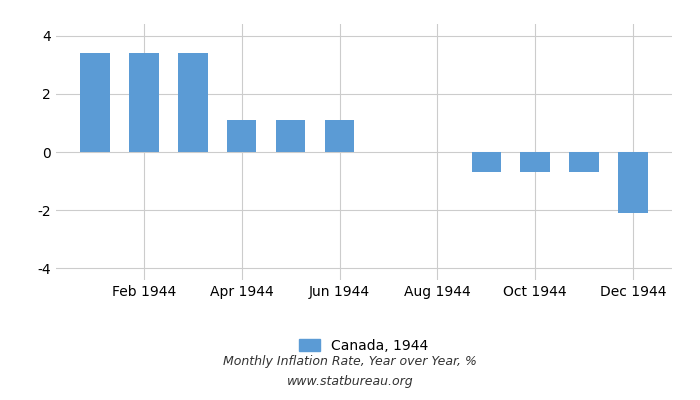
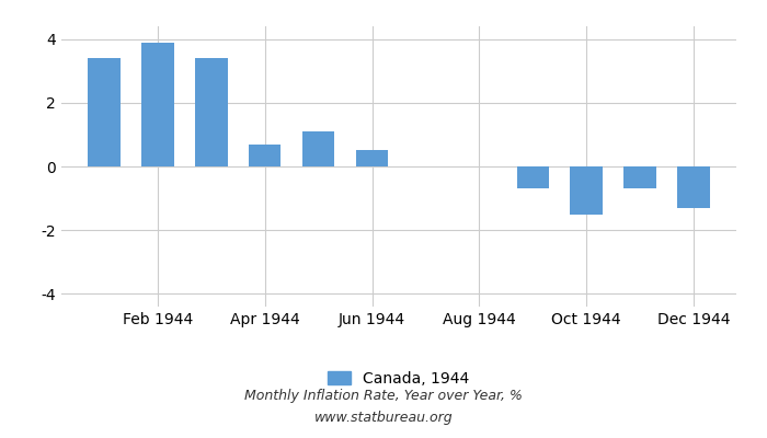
Feb 1944: 3.4 -> 3.9
Apr 1944: 1.1 -> 0.7
Jun 1944: 1.1 -> 0.5
Oct 1944: -0.7 -> -1.5
Dec 1944: -2.1 -> -1.3
